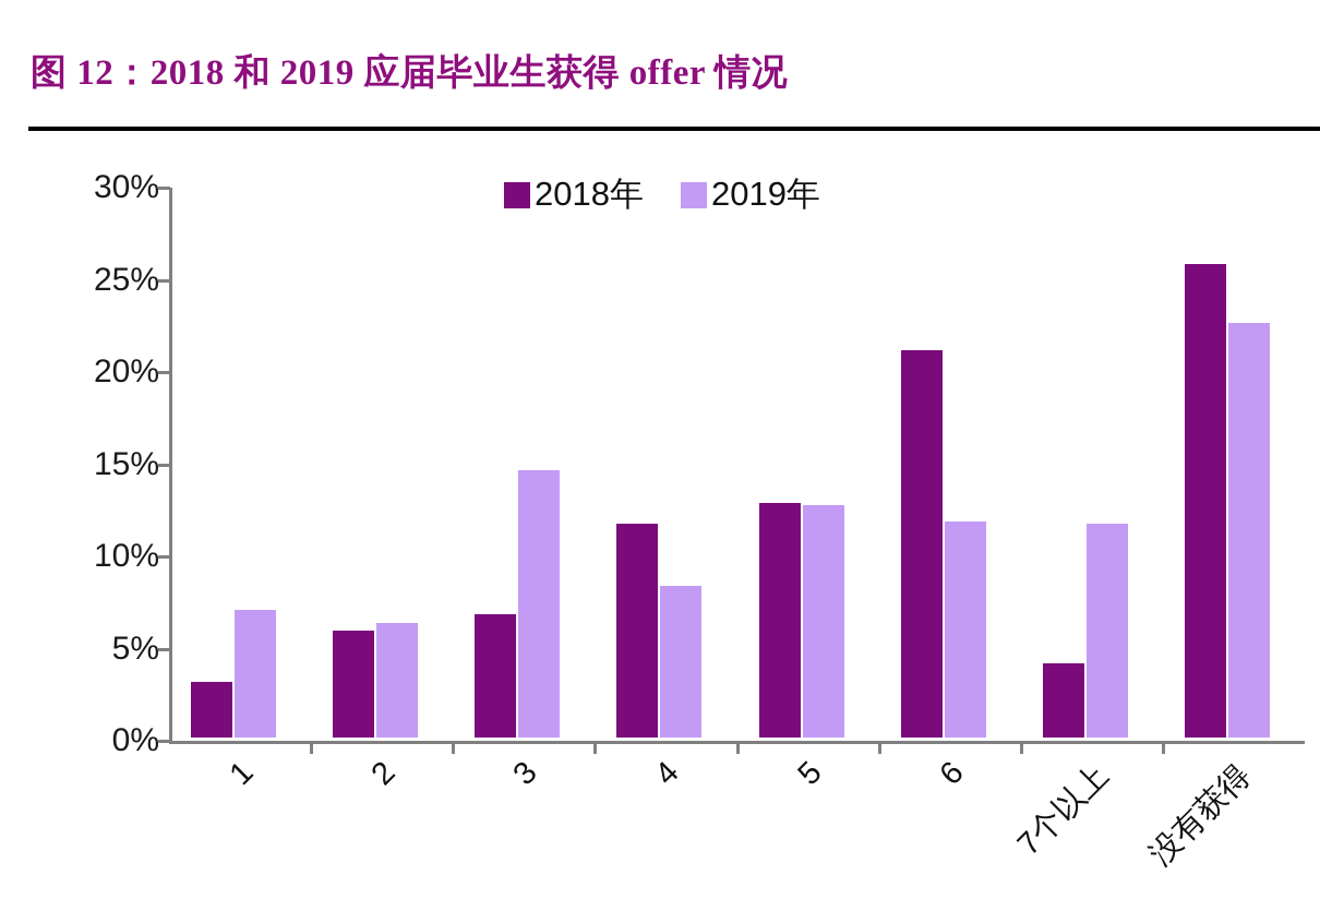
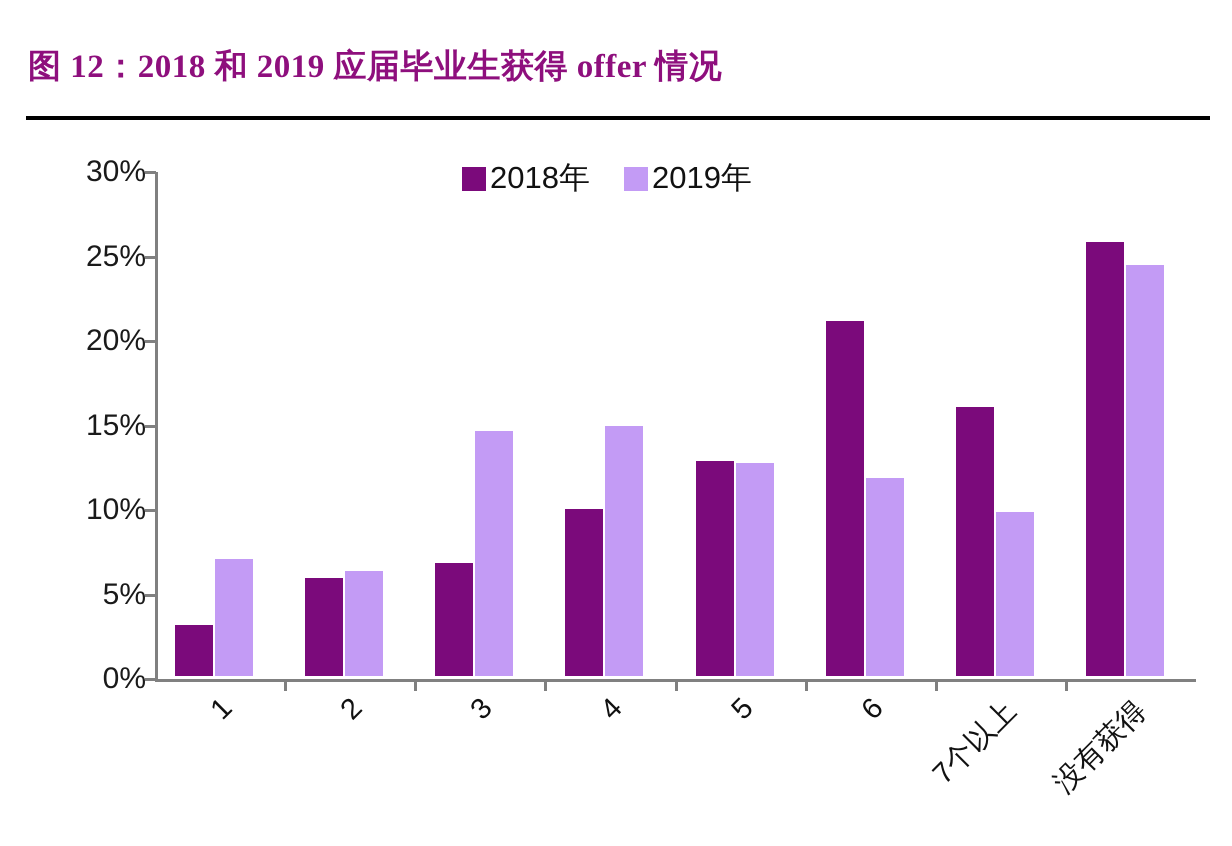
2018年/4: 11.6% -> 9.9%
2019年/4: 8.2% -> 14.8%
2018年/7个以上: 4.0% -> 15.9%
2019年/7个以上: 11.6% -> 9.7%
2019年/没有获得: 22.5% -> 24.3%
